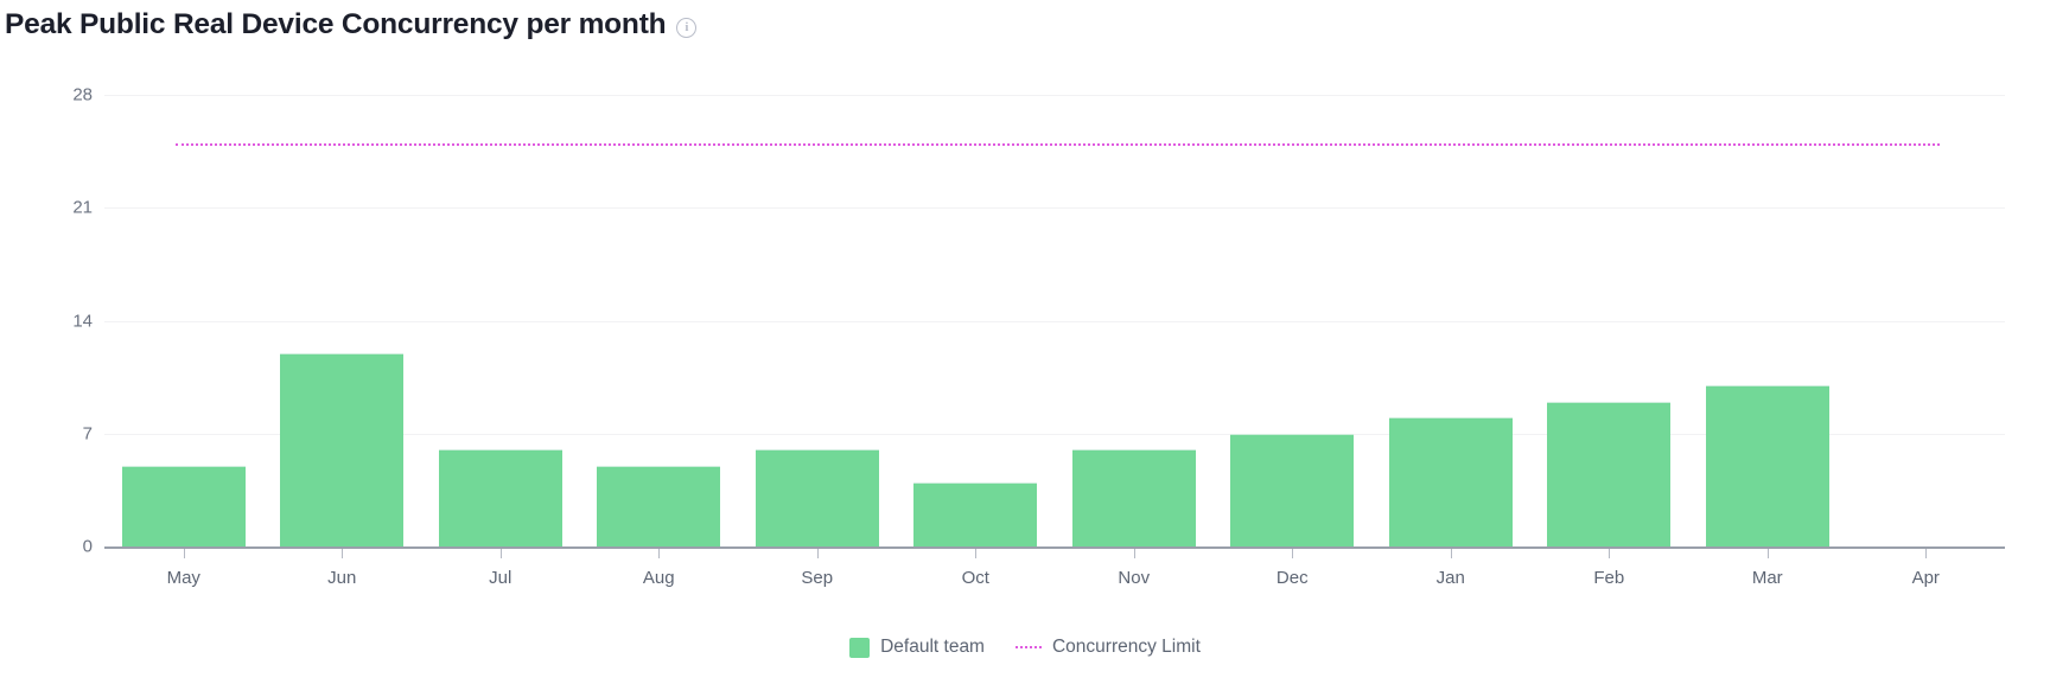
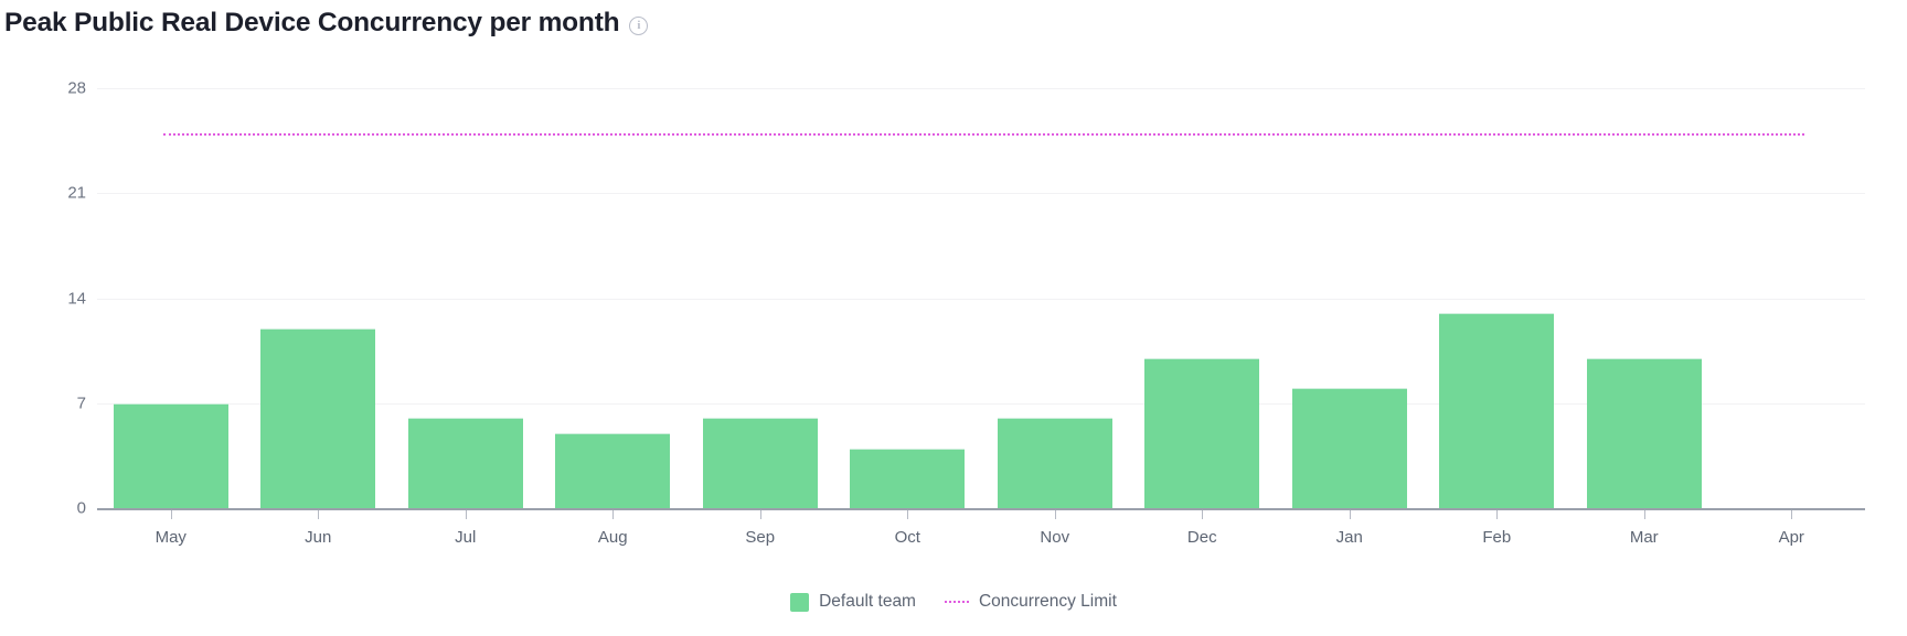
May: 5 -> 7
Dec: 7 -> 10
Feb: 9 -> 13
